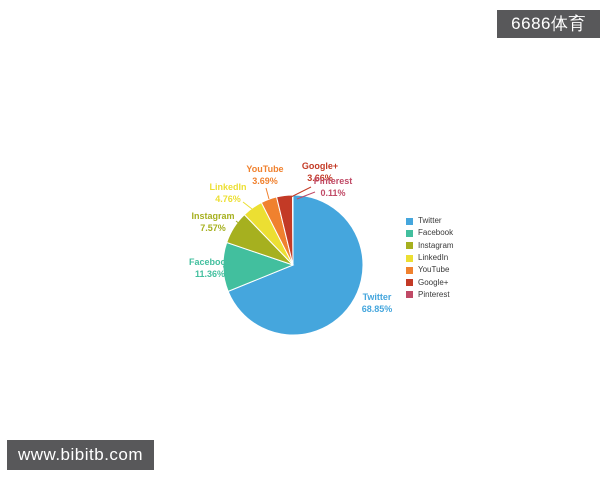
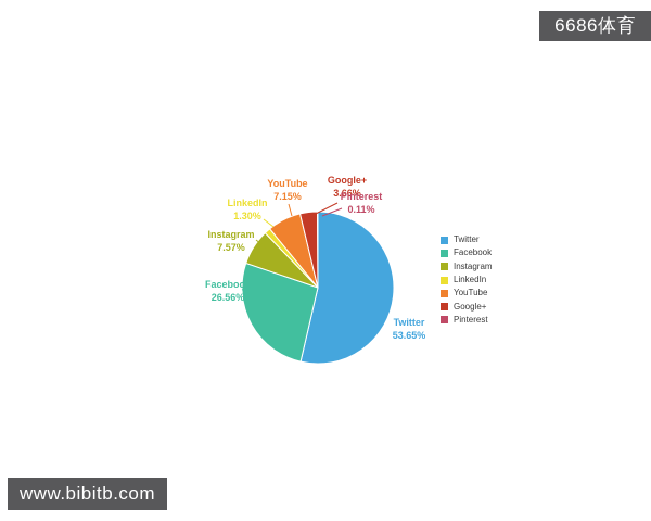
Twitter: 68.85% -> 53.65%
Facebook: 11.36% -> 26.56%
LinkedIn: 4.76% -> 1.30%
YouTube: 3.69% -> 7.15%
